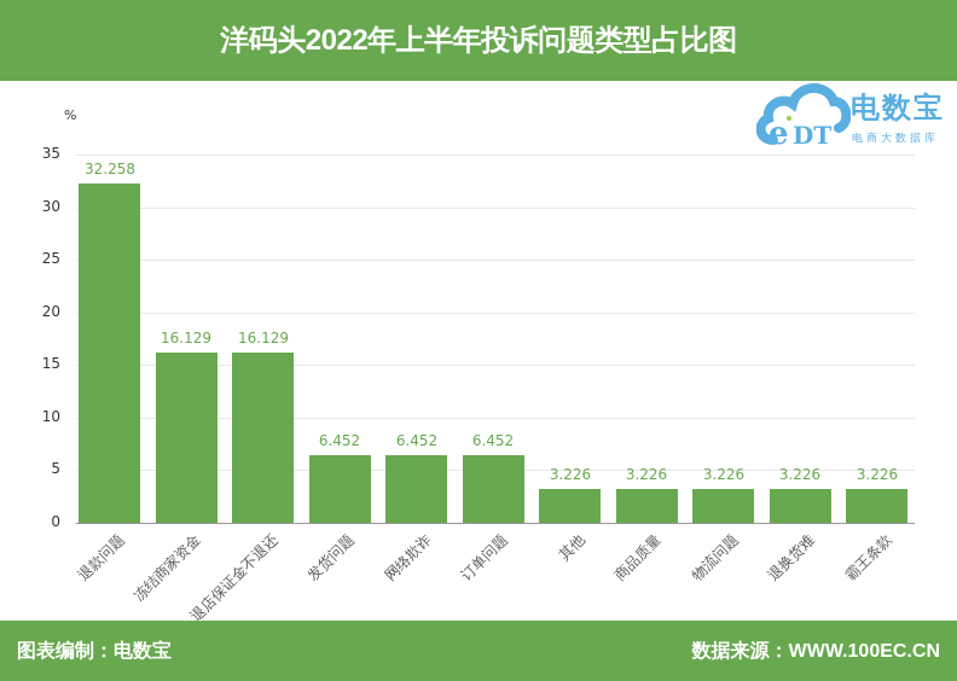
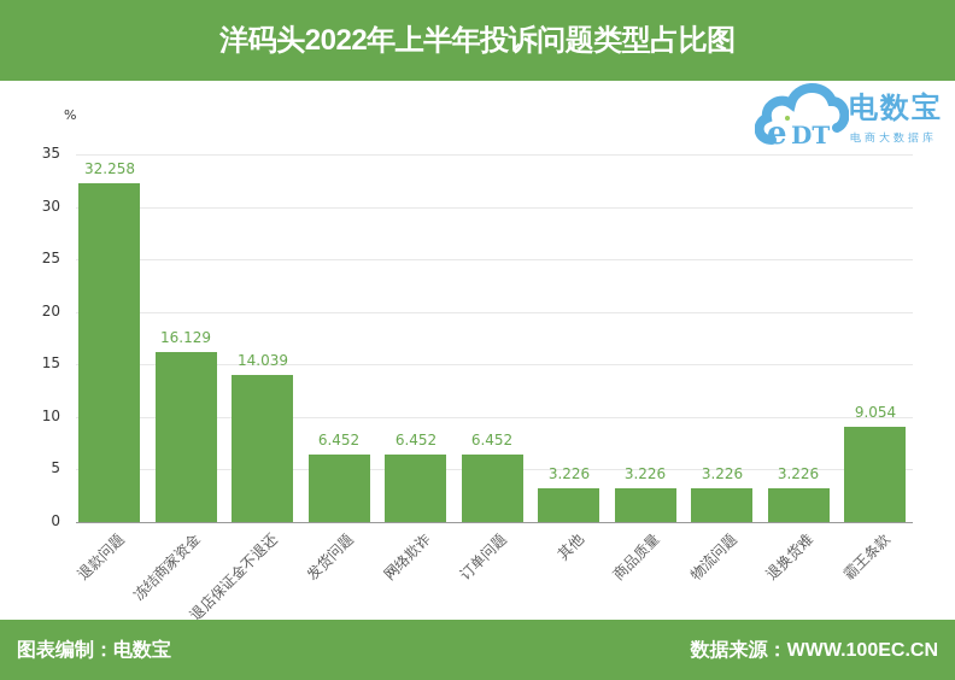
退店保证金不退还: 16.129 -> 14.039
霸王条款: 3.226 -> 9.054
